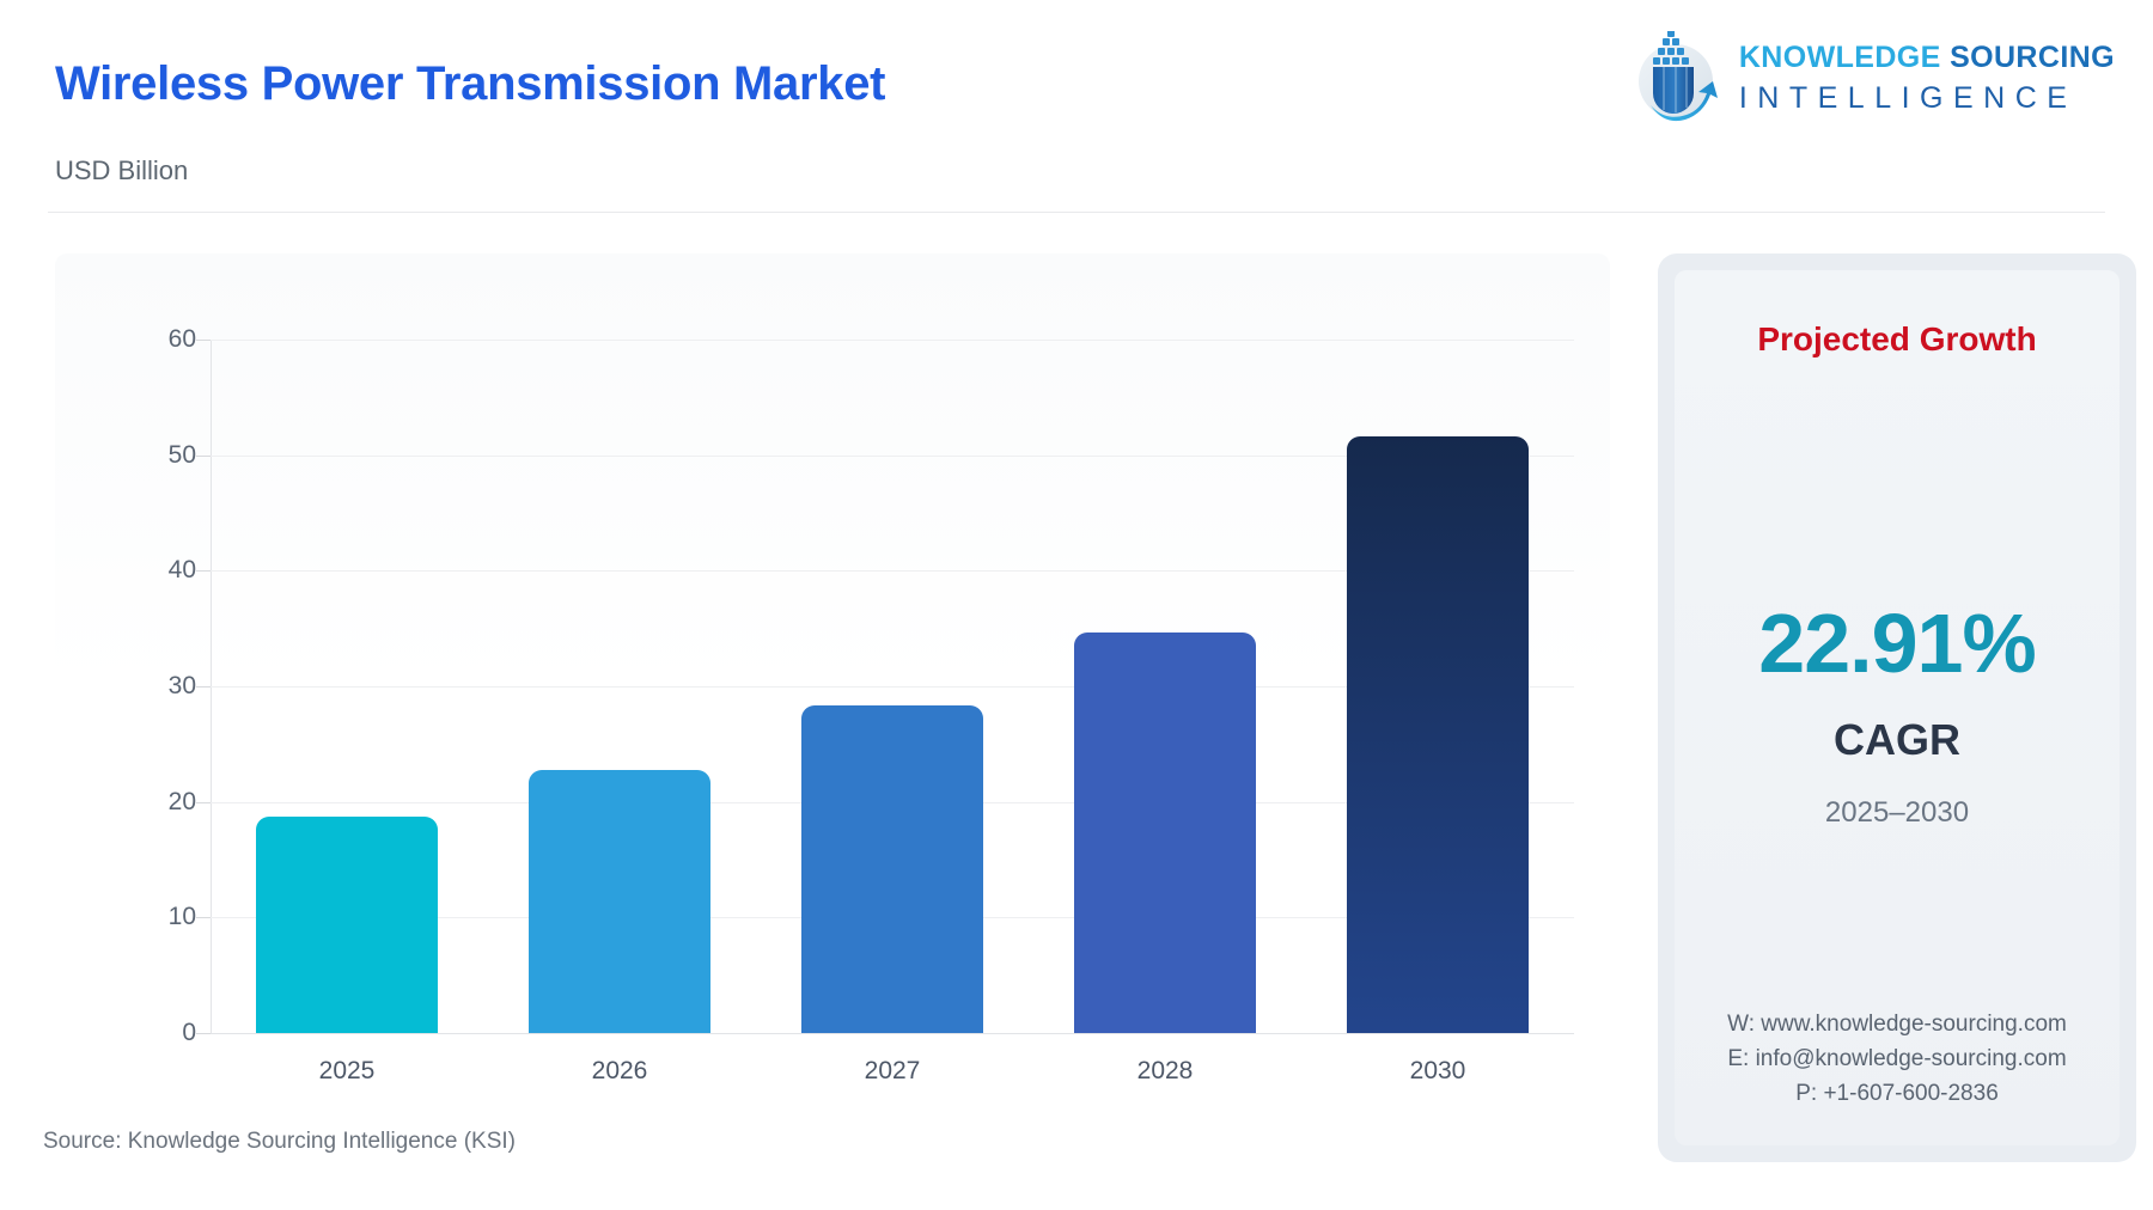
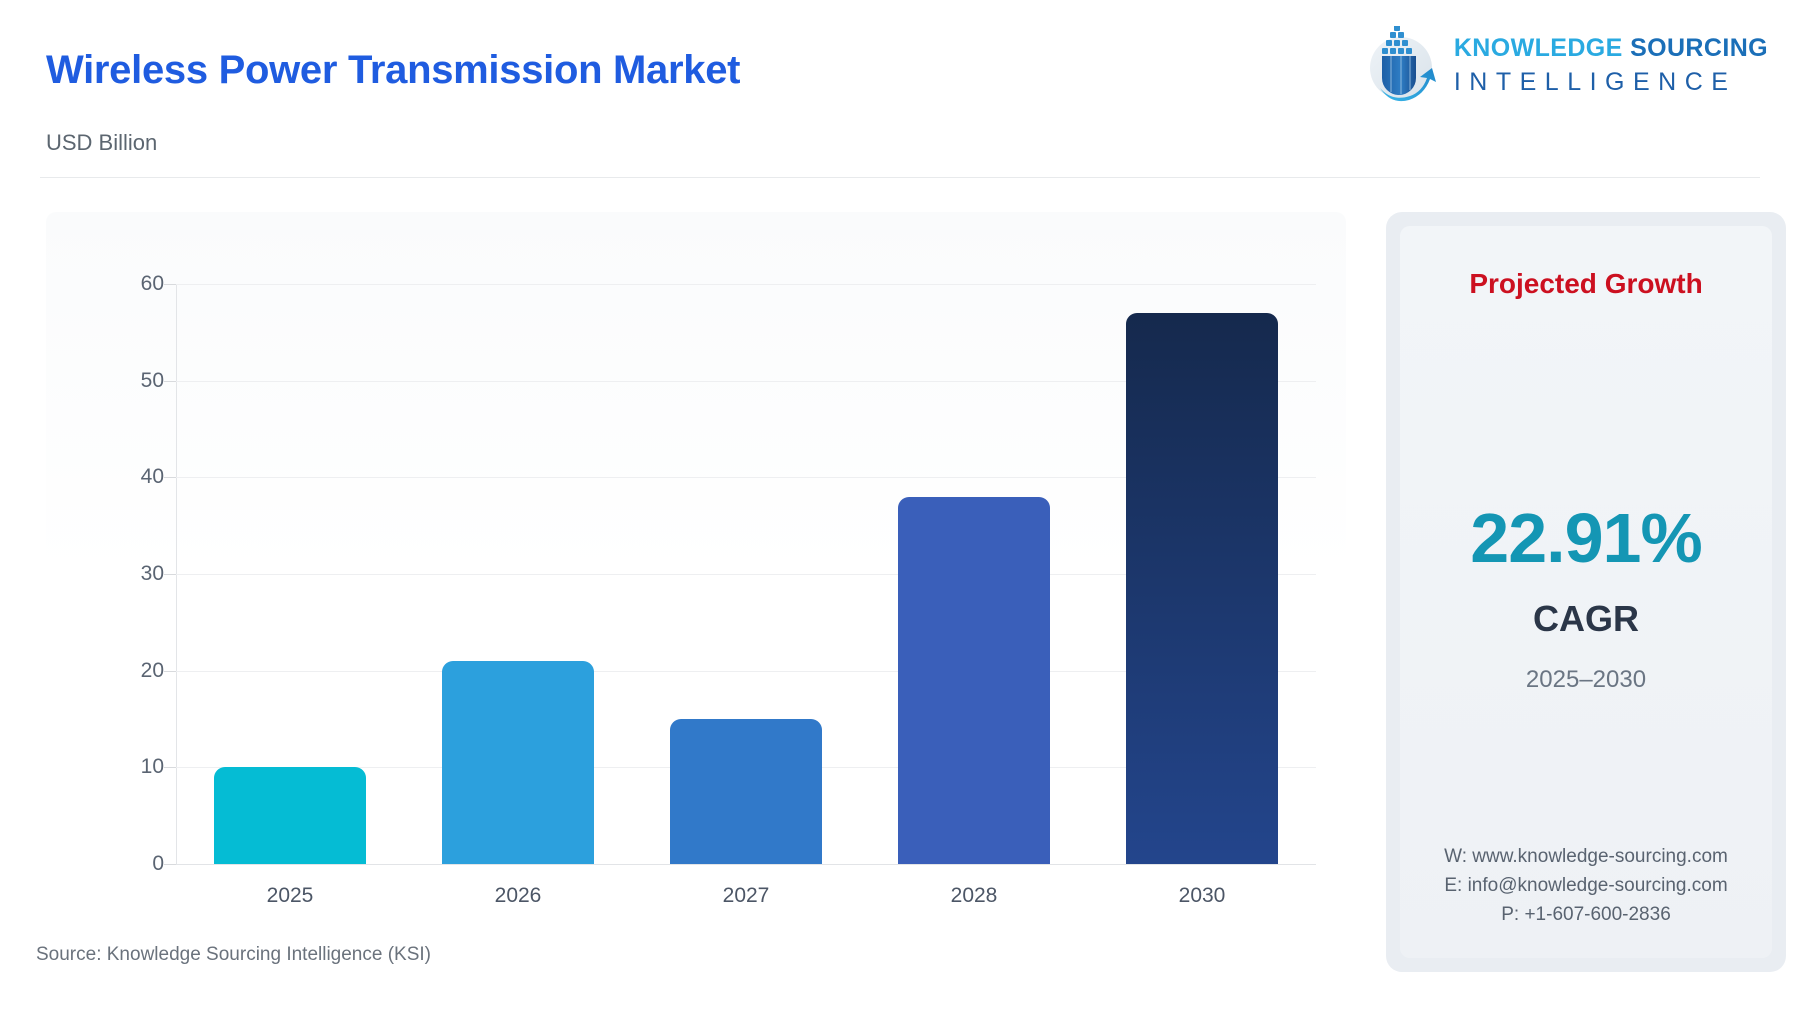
2025: 19 -> 10
2026: 23 -> 21
2027: 28 -> 15
2028: 35 -> 38
2030: 52 -> 57
